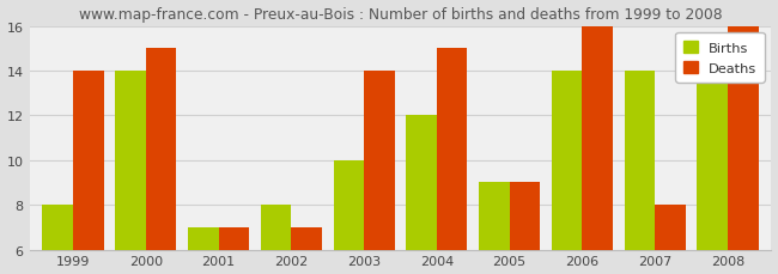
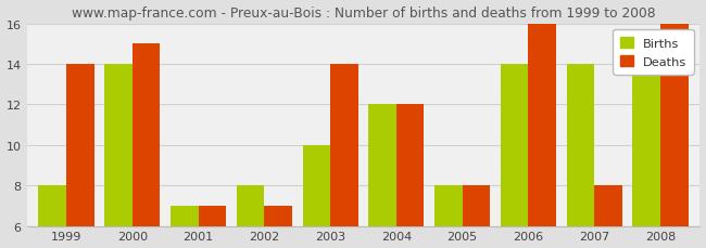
Deaths/2004: 15 -> 12
Births/2005: 9 -> 8
Deaths/2005: 9 -> 8
